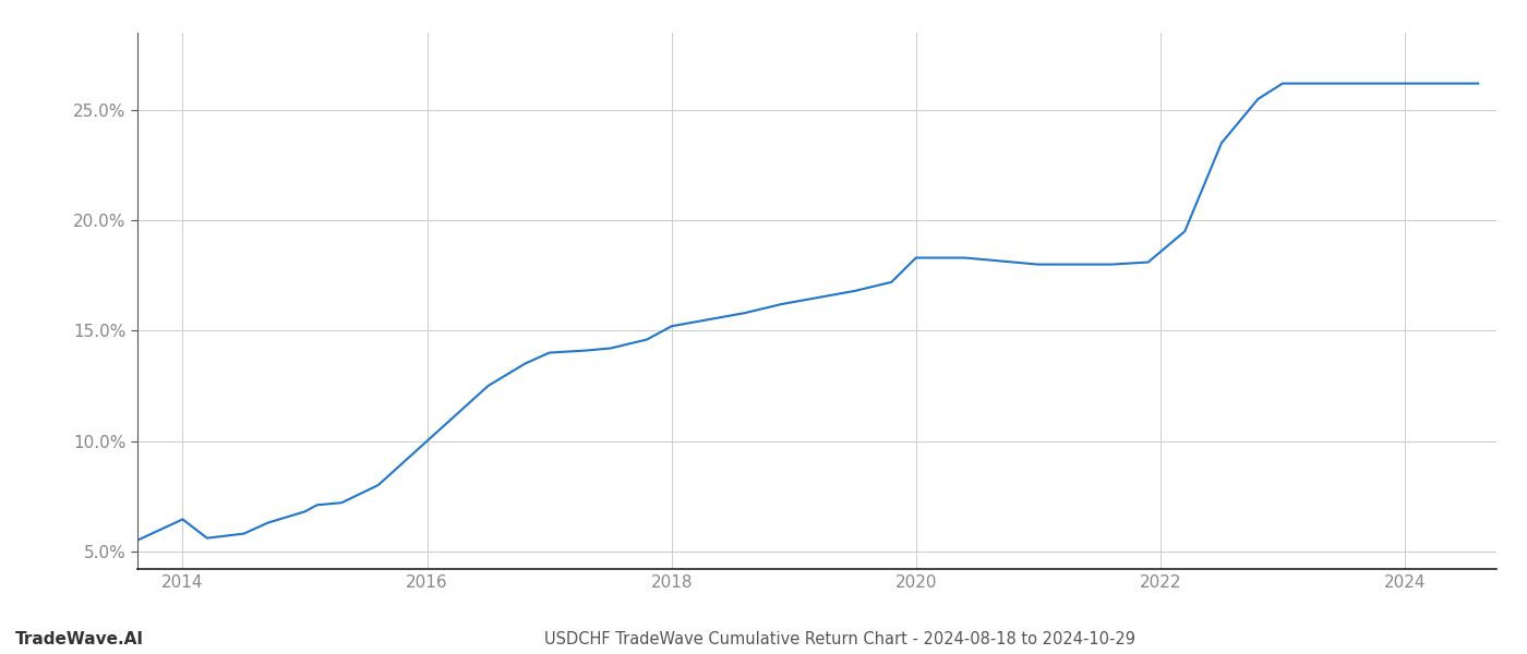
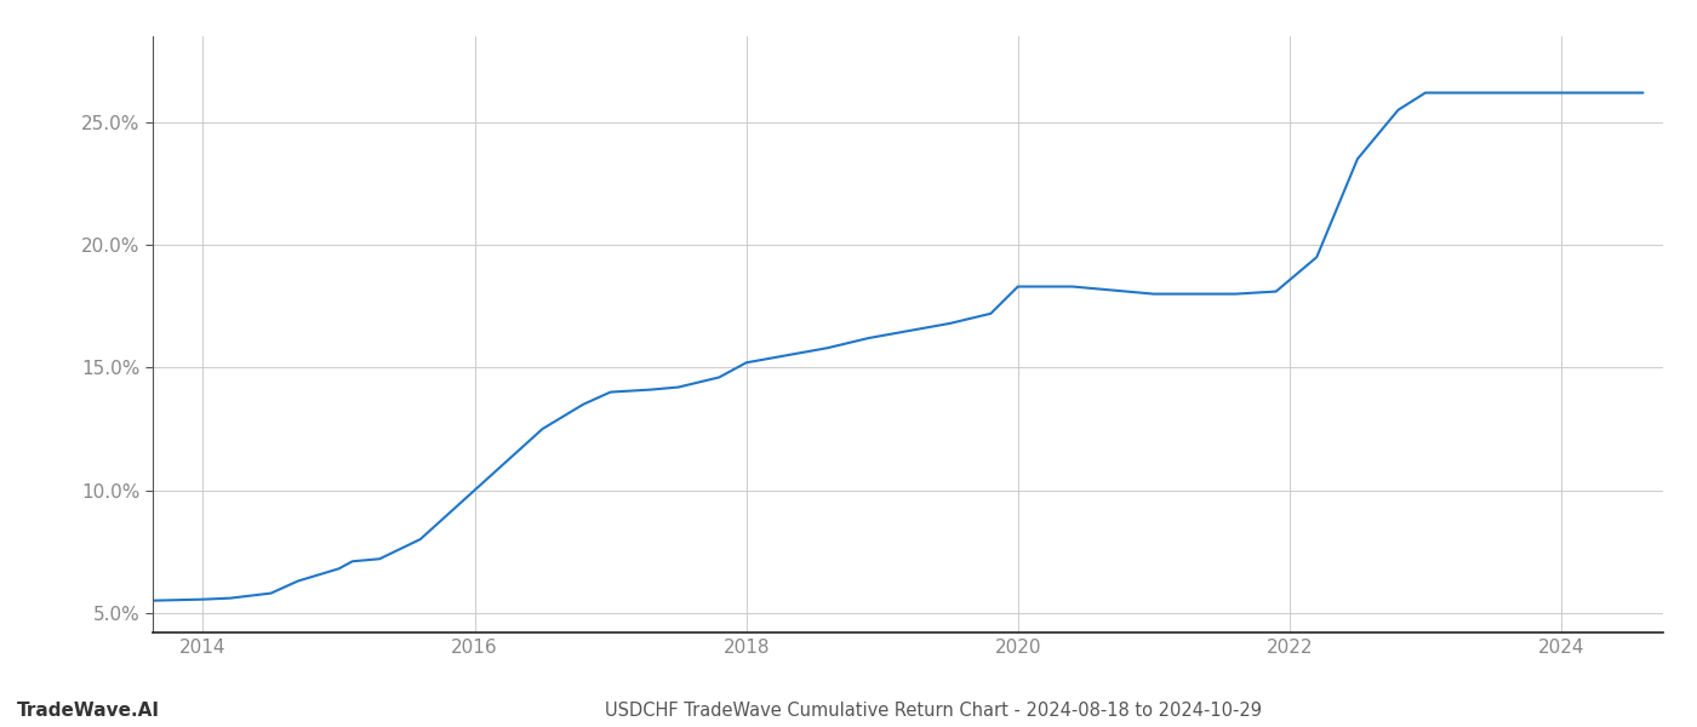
2014: 6.45% -> 5.55%
